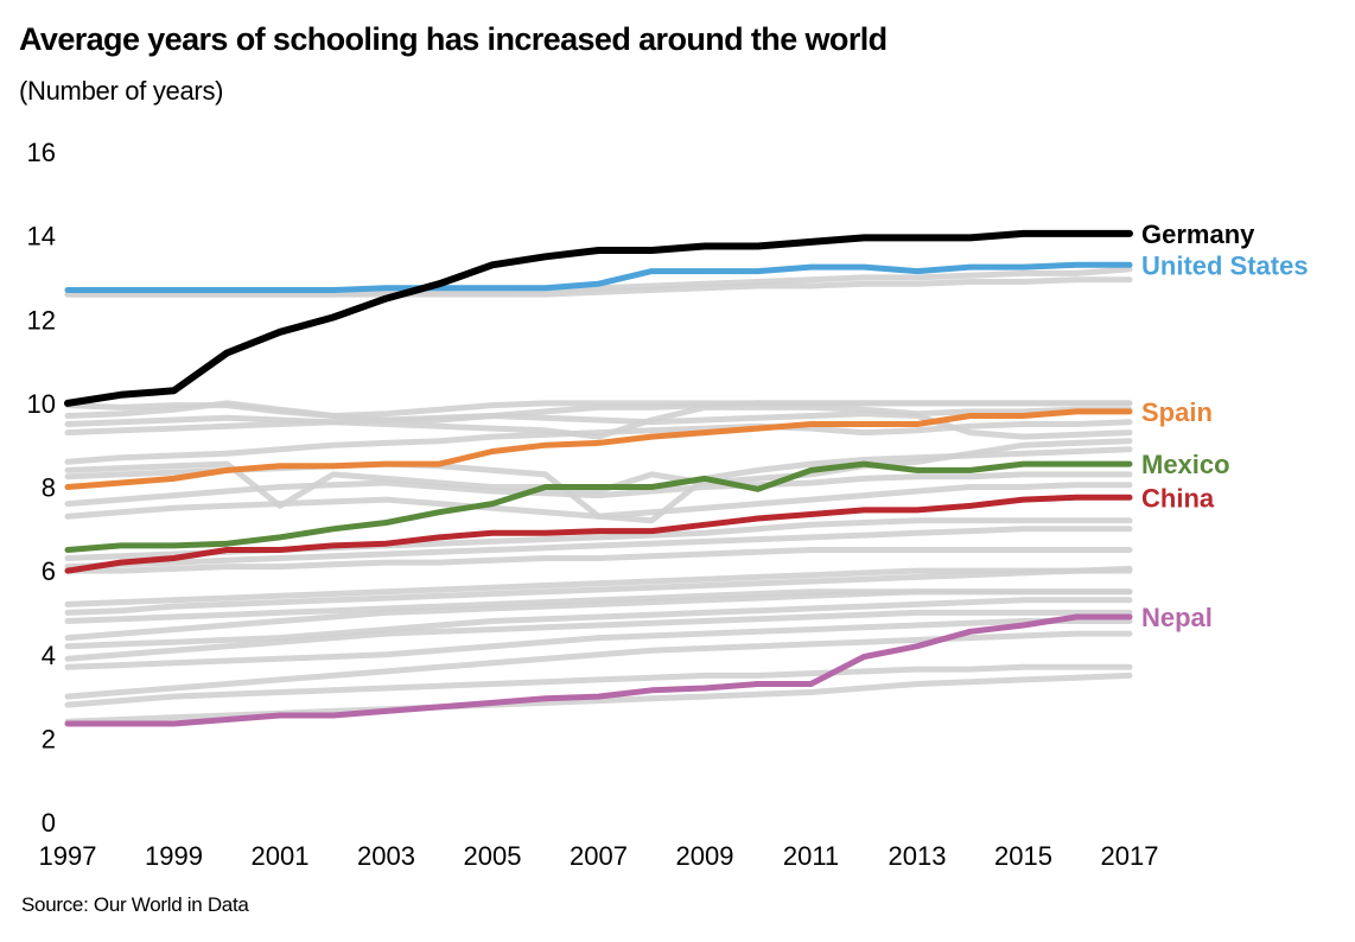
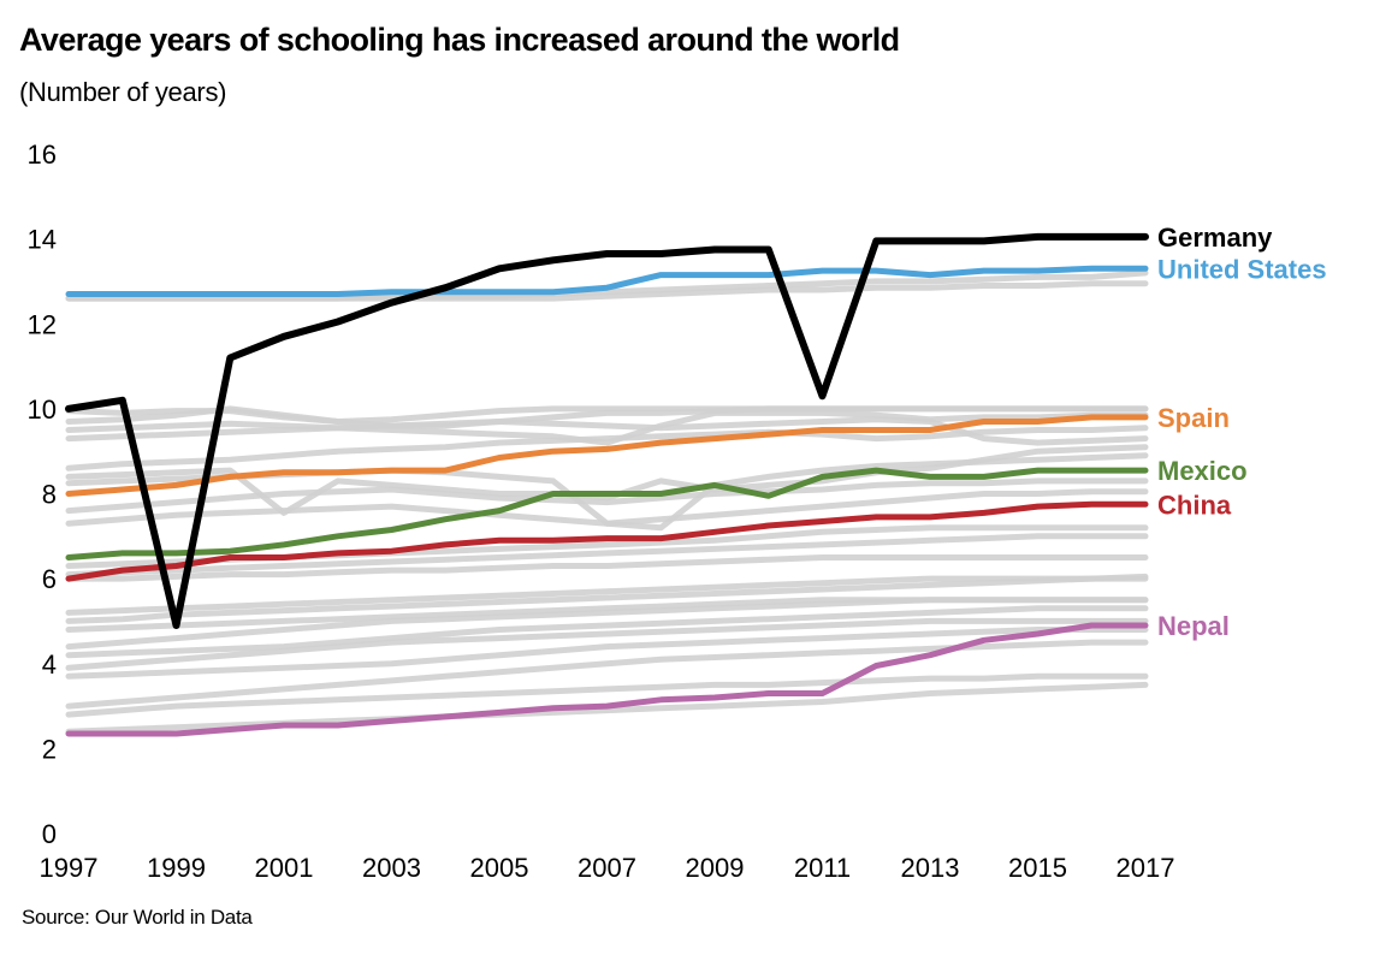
Germany/1999: 10.3 -> 4.9
Germany/2011: 13.8 -> 10.3
